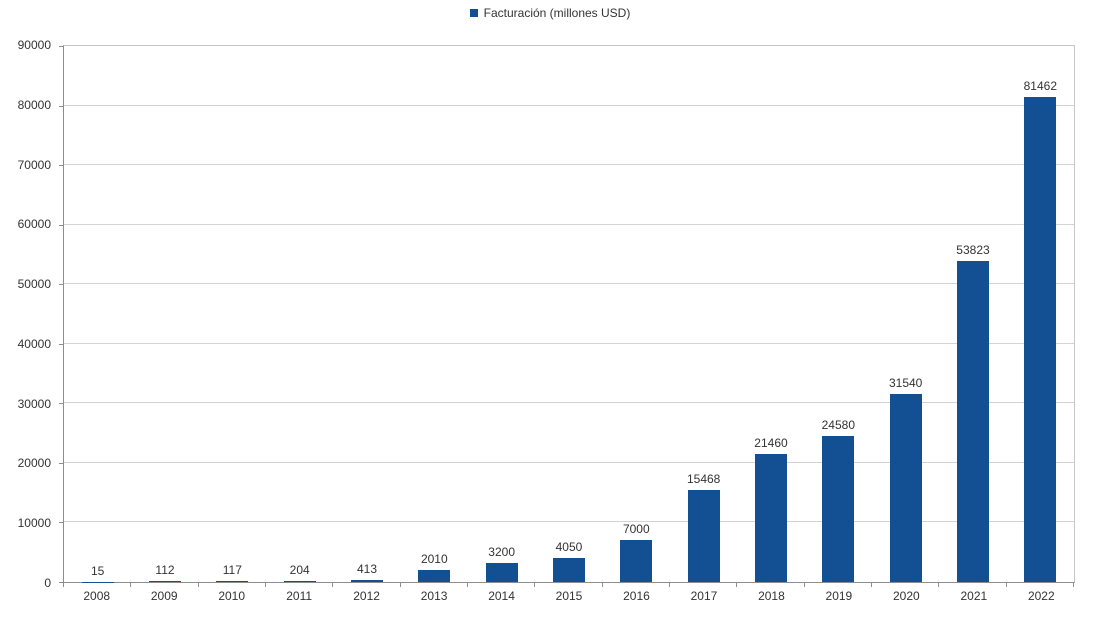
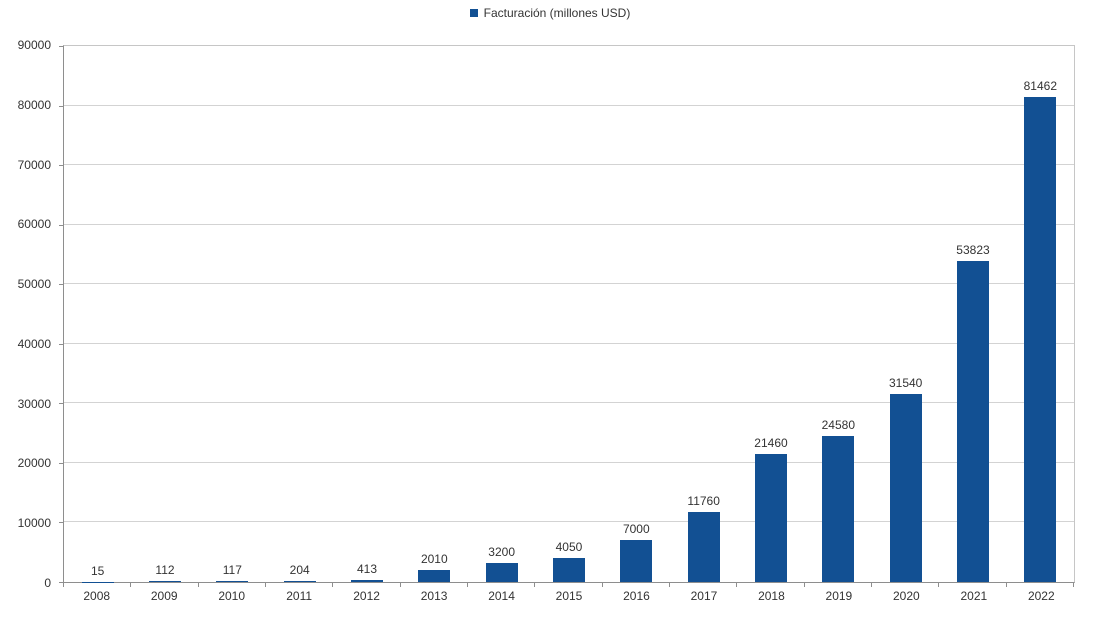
2017: 15468 -> 11760
